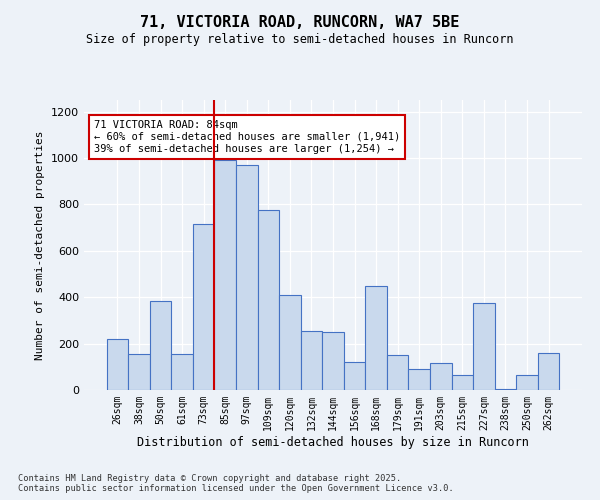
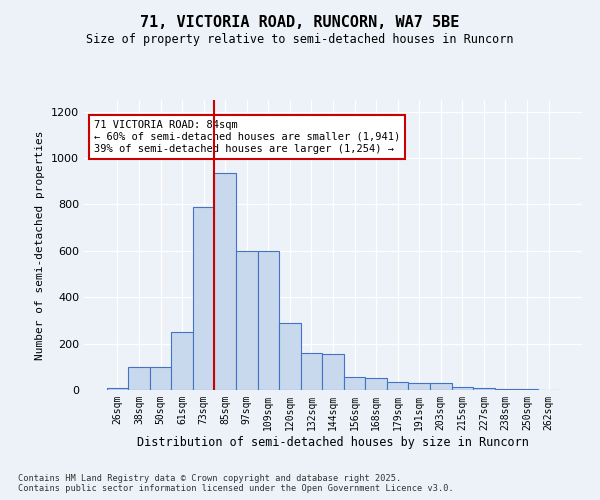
26sqm: 220 -> 10
38sqm: 155 -> 100
50sqm: 385 -> 100
61sqm: 155 -> 250
73sqm: 715 -> 790
85sqm: 990 -> 935
97sqm: 970 -> 600
109sqm: 775 -> 600
120sqm: 410 -> 290
132sqm: 255 -> 160
144sqm: 250 -> 155
156sqm: 120 -> 55
168sqm: 450 -> 50
179sqm: 150 -> 35
191sqm: 90 -> 30
203sqm: 115 -> 30
215sqm: 65 -> 13
227sqm: 375 -> 10
250sqm: 65 -> 3
262sqm: 160 -> 1
